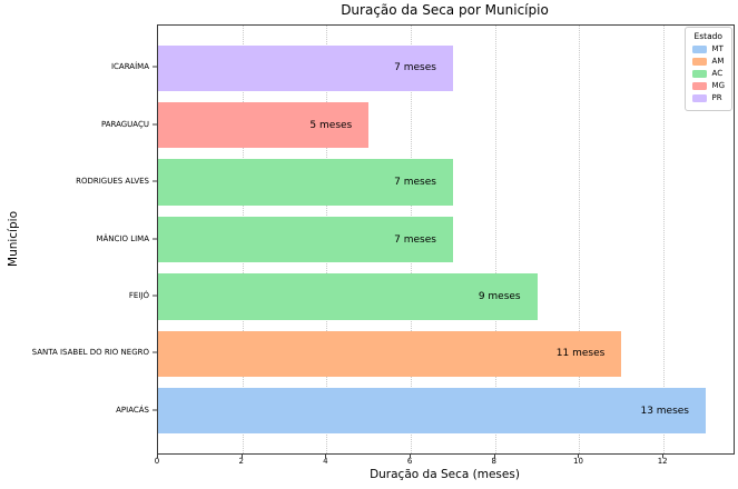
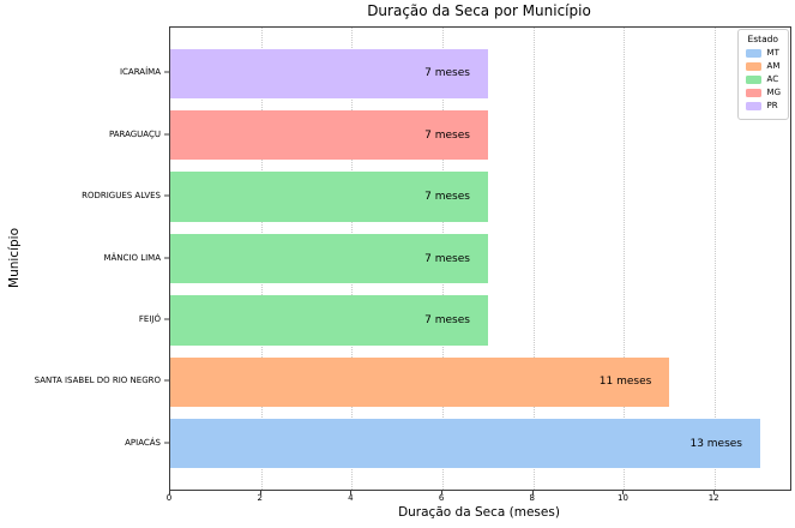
PARAGUAÇU: 5 -> 7
FEIJÓ: 9 -> 7
